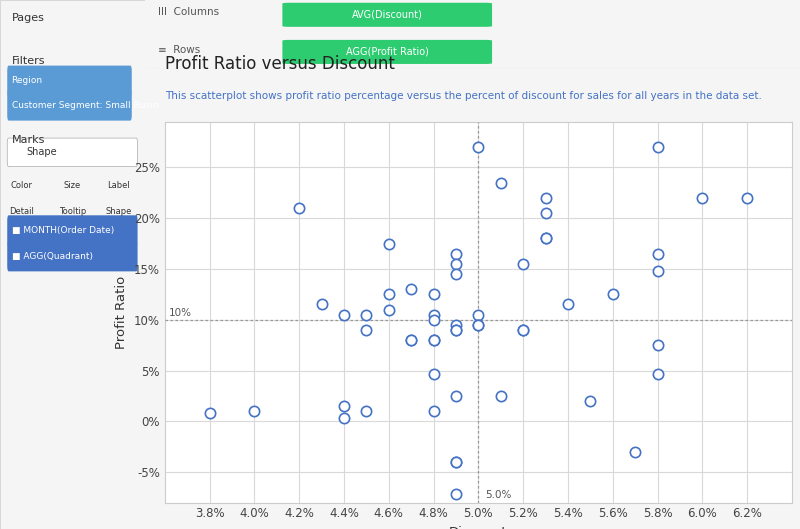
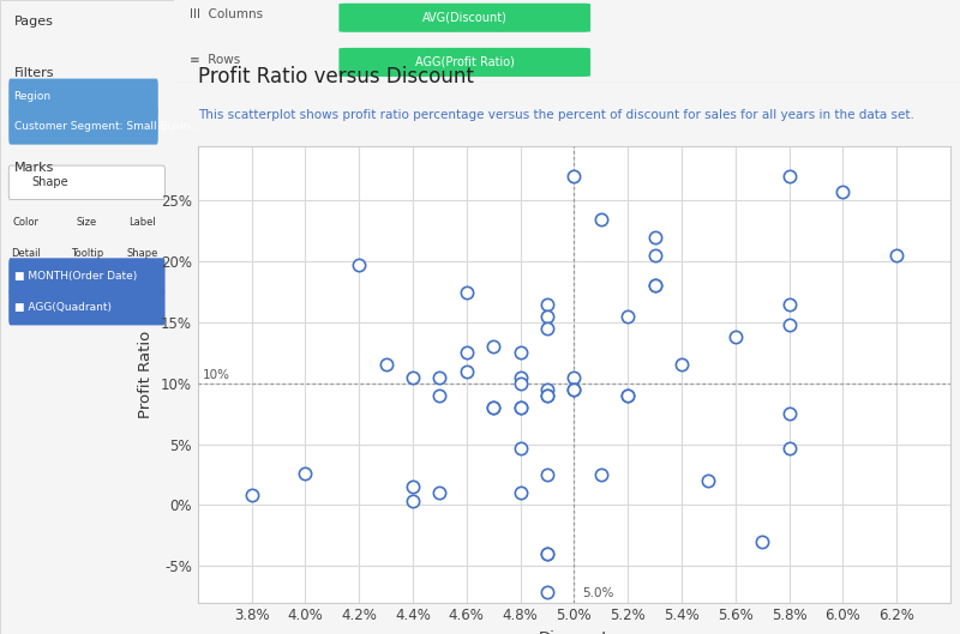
4.0%: 1.0% -> 2.6%
4.2%: 21.0% -> 19.7%
5.6%: 12.5% -> 13.8%
6.0%: 22.0% -> 25.7%
6.2%: 22.0% -> 20.5%
